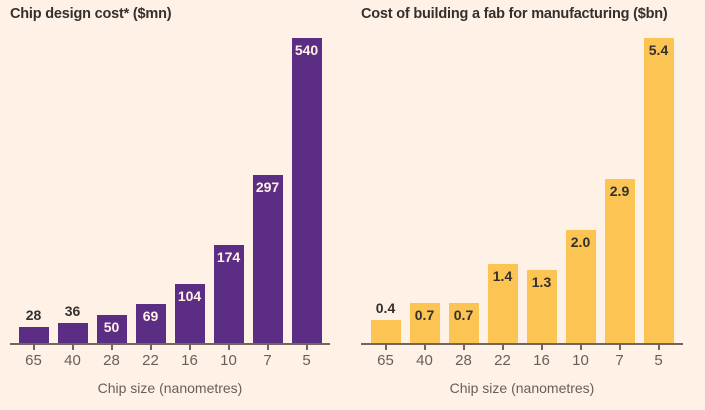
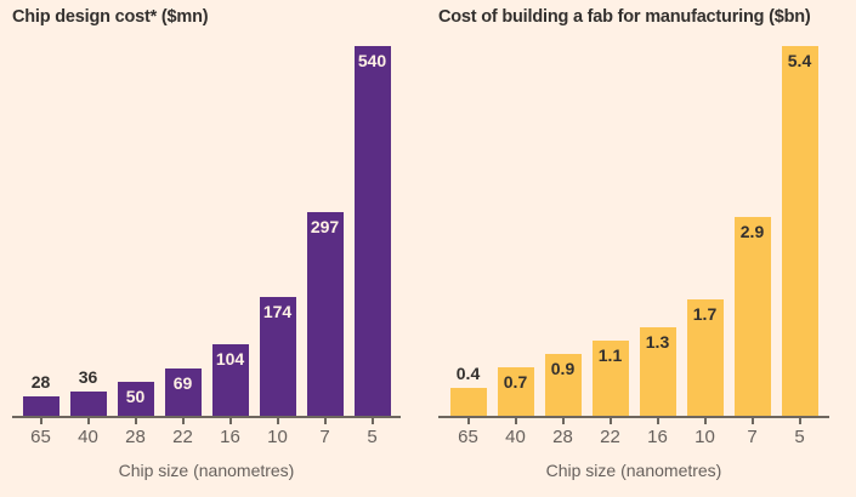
Cost of building a fab for manufacturing ($bn)/28: 0.7 -> 0.9
Cost of building a fab for manufacturing ($bn)/22: 1.4 -> 1.1
Cost of building a fab for manufacturing ($bn)/10: 2.0 -> 1.7
